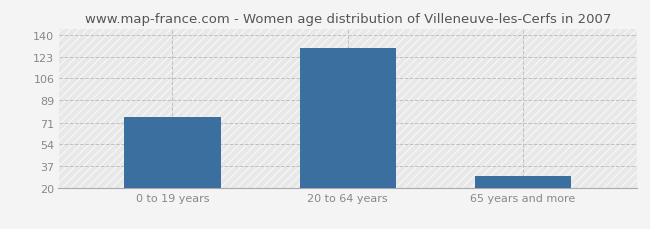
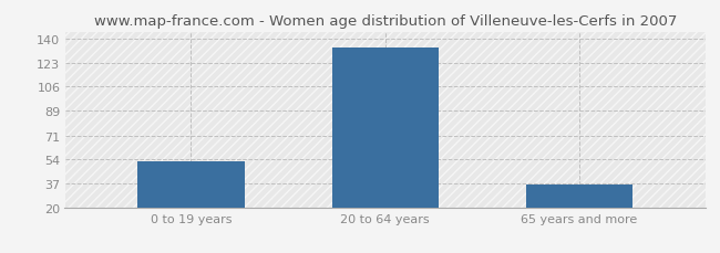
0 to 19 years: 76 -> 53
20 to 64 years: 130 -> 134
65 years and more: 29 -> 36
